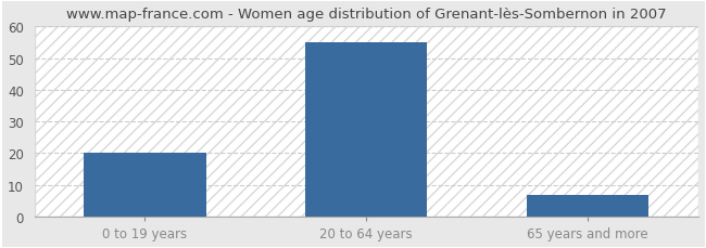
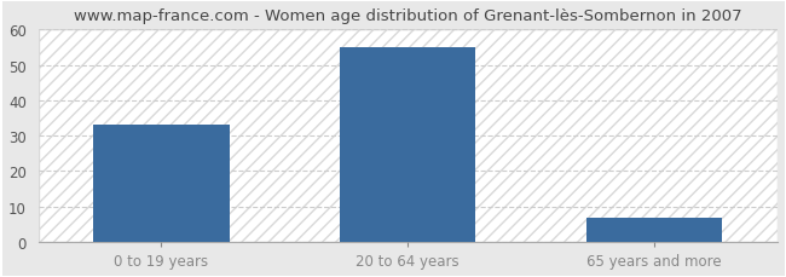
0 to 19 years: 20 -> 33
